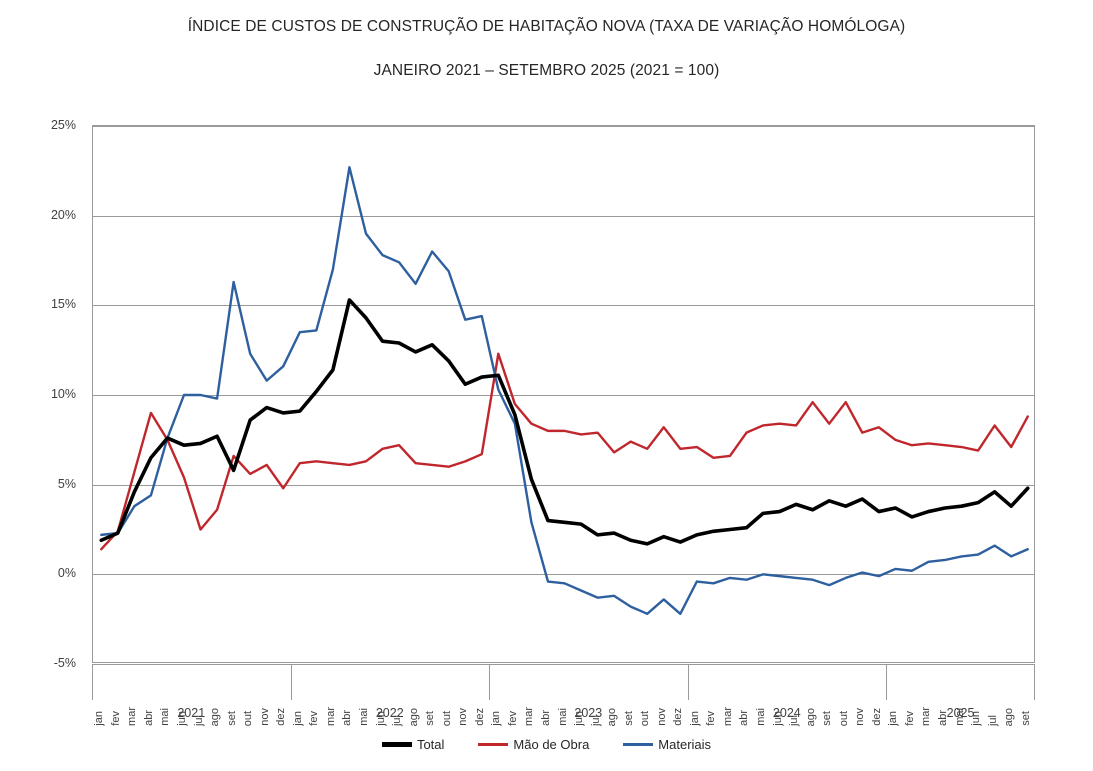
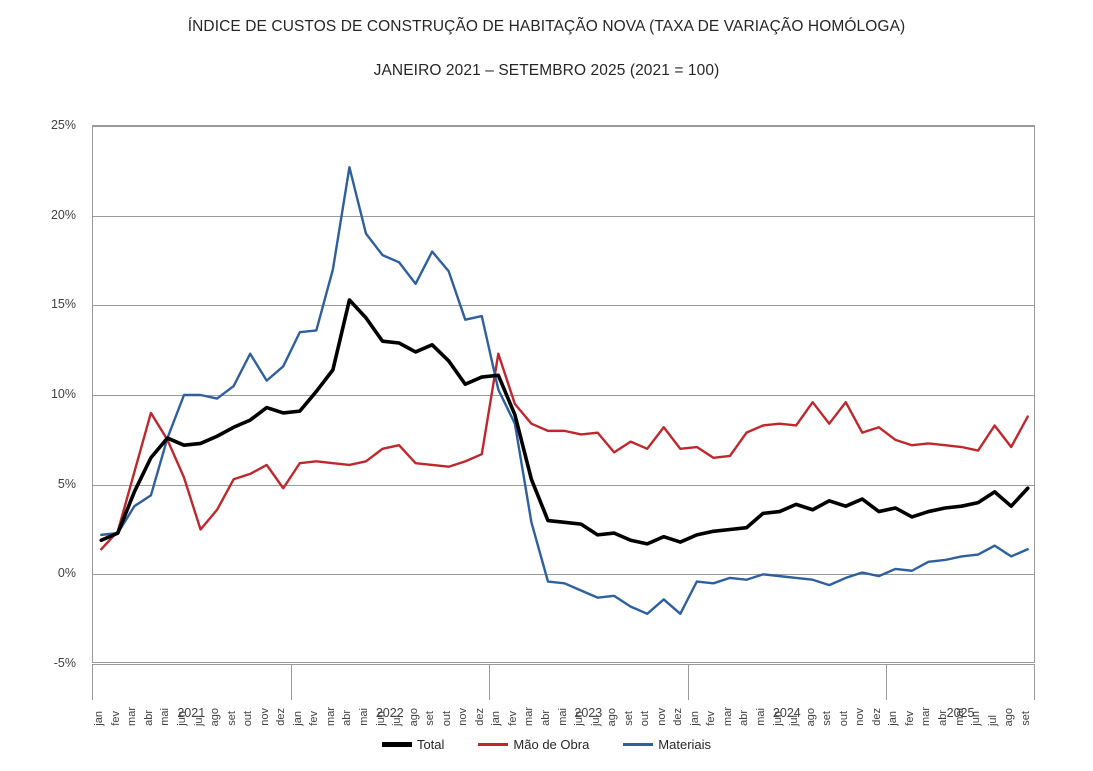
Total/set 2021: 5.8% -> 8.2%
Mão de Obra/set 2021: 6.6% -> 5.3%
Materiais/set 2021: 16.3% -> 10.5%
